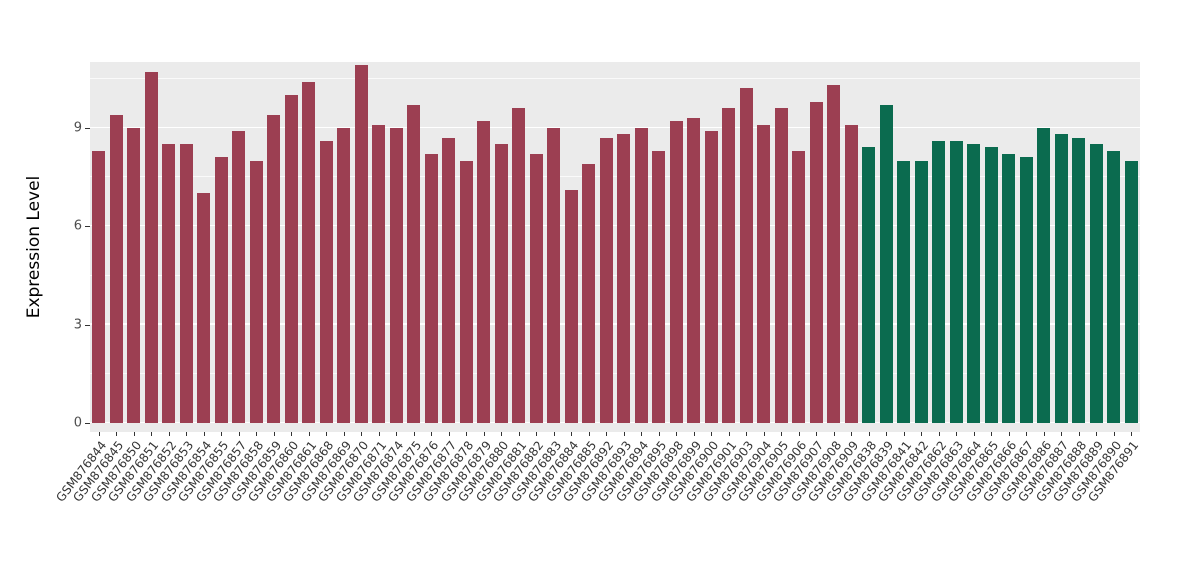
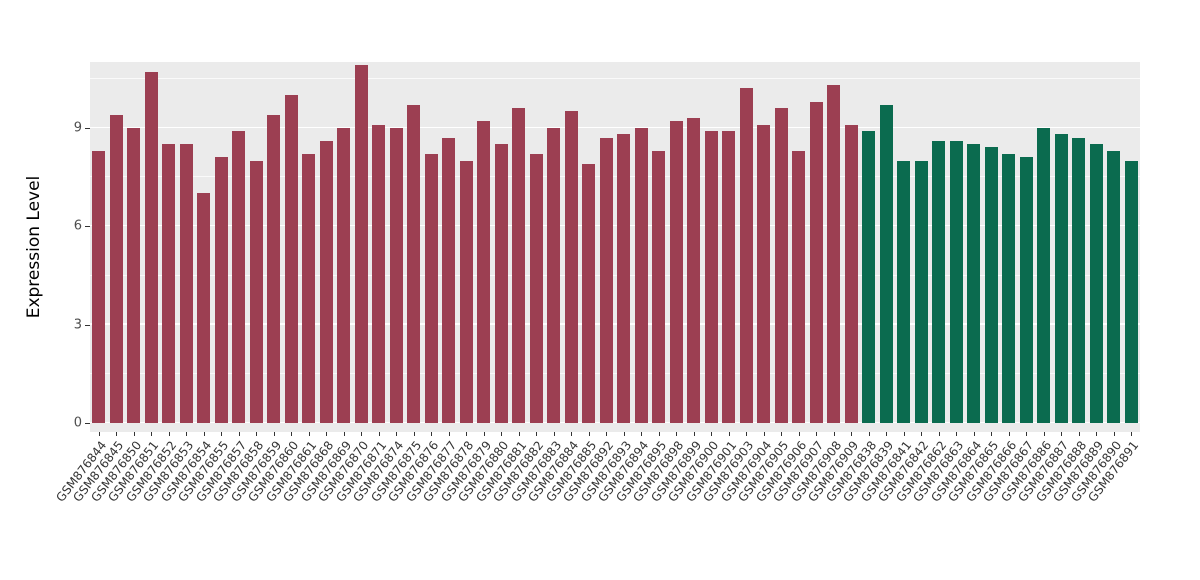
GSM876861: 10.4 -> 8.2
GSM876884: 7.1 -> 9.5
GSM876901: 9.6 -> 8.9
GSM876838: 8.4 -> 8.9
